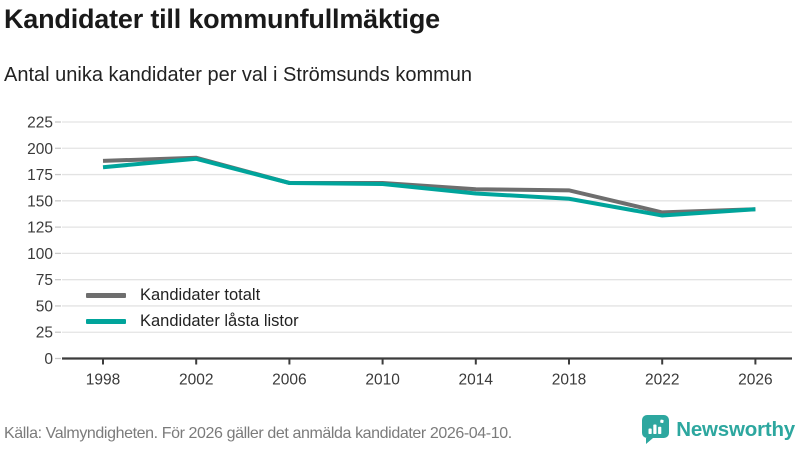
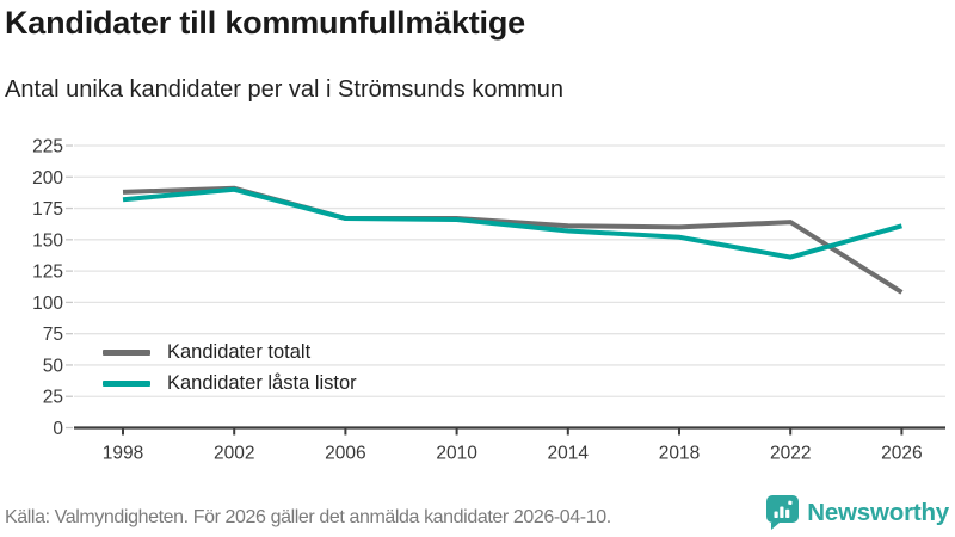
Kandidater totalt/2022: 139 -> 164
Kandidater totalt/2026: 142 -> 108
Kandidater låsta listor/2026: 142 -> 161
